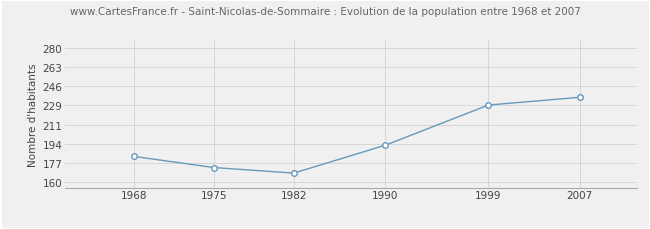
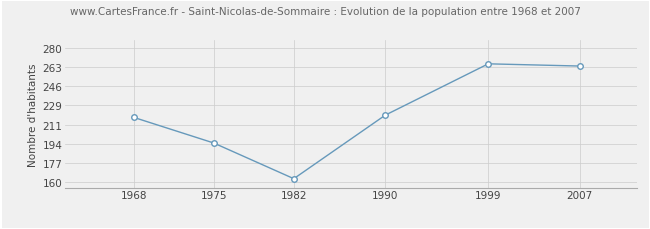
1968: 183 -> 218
1975: 173 -> 195
1982: 168 -> 163
1990: 193 -> 220
1999: 229 -> 266
2007: 236 -> 264
